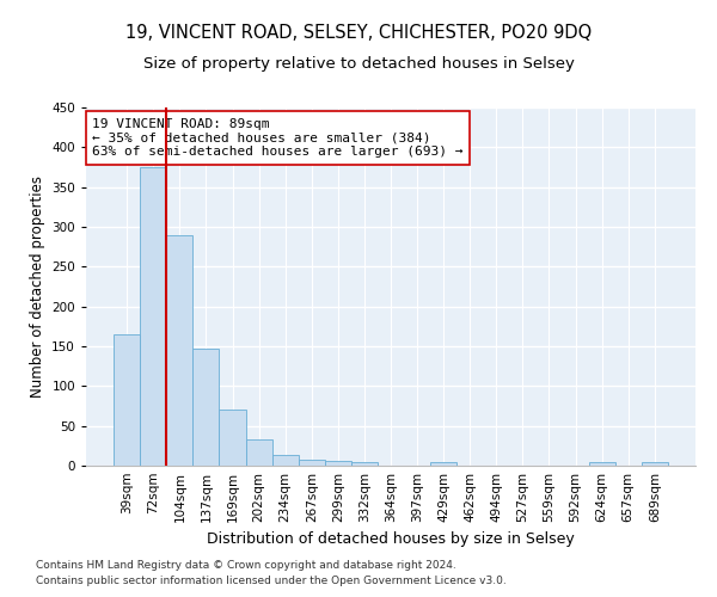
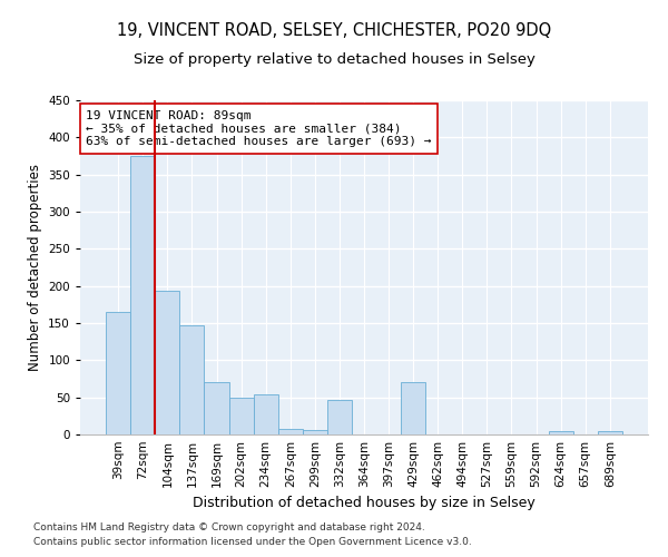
104sqm: 290 -> 194
202sqm: 33 -> 50
234sqm: 14 -> 54
332sqm: 4 -> 46
429sqm: 4 -> 70
